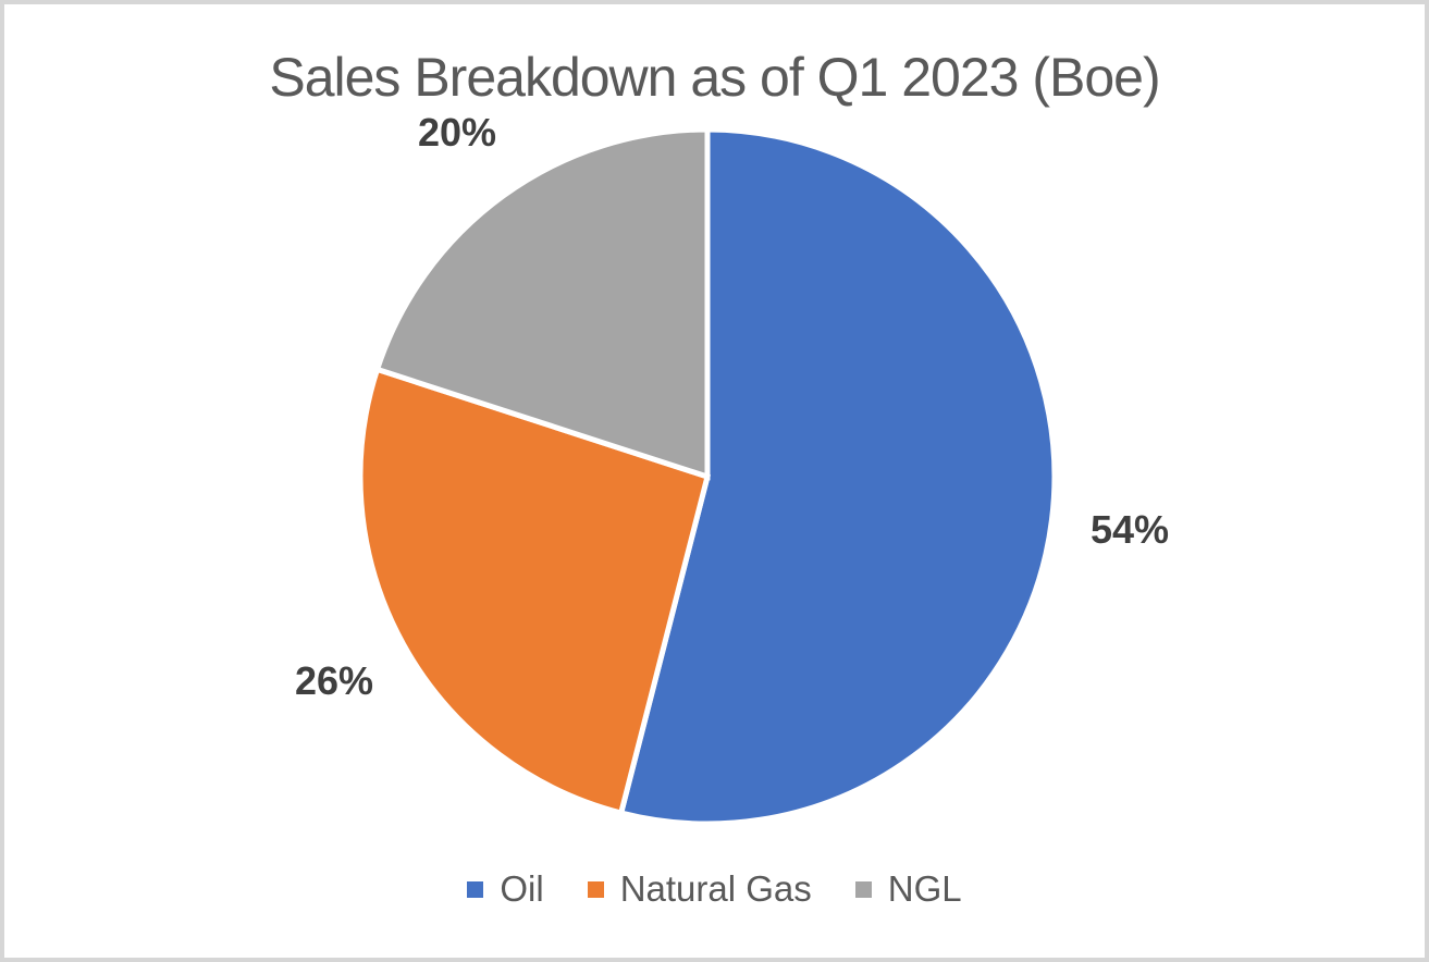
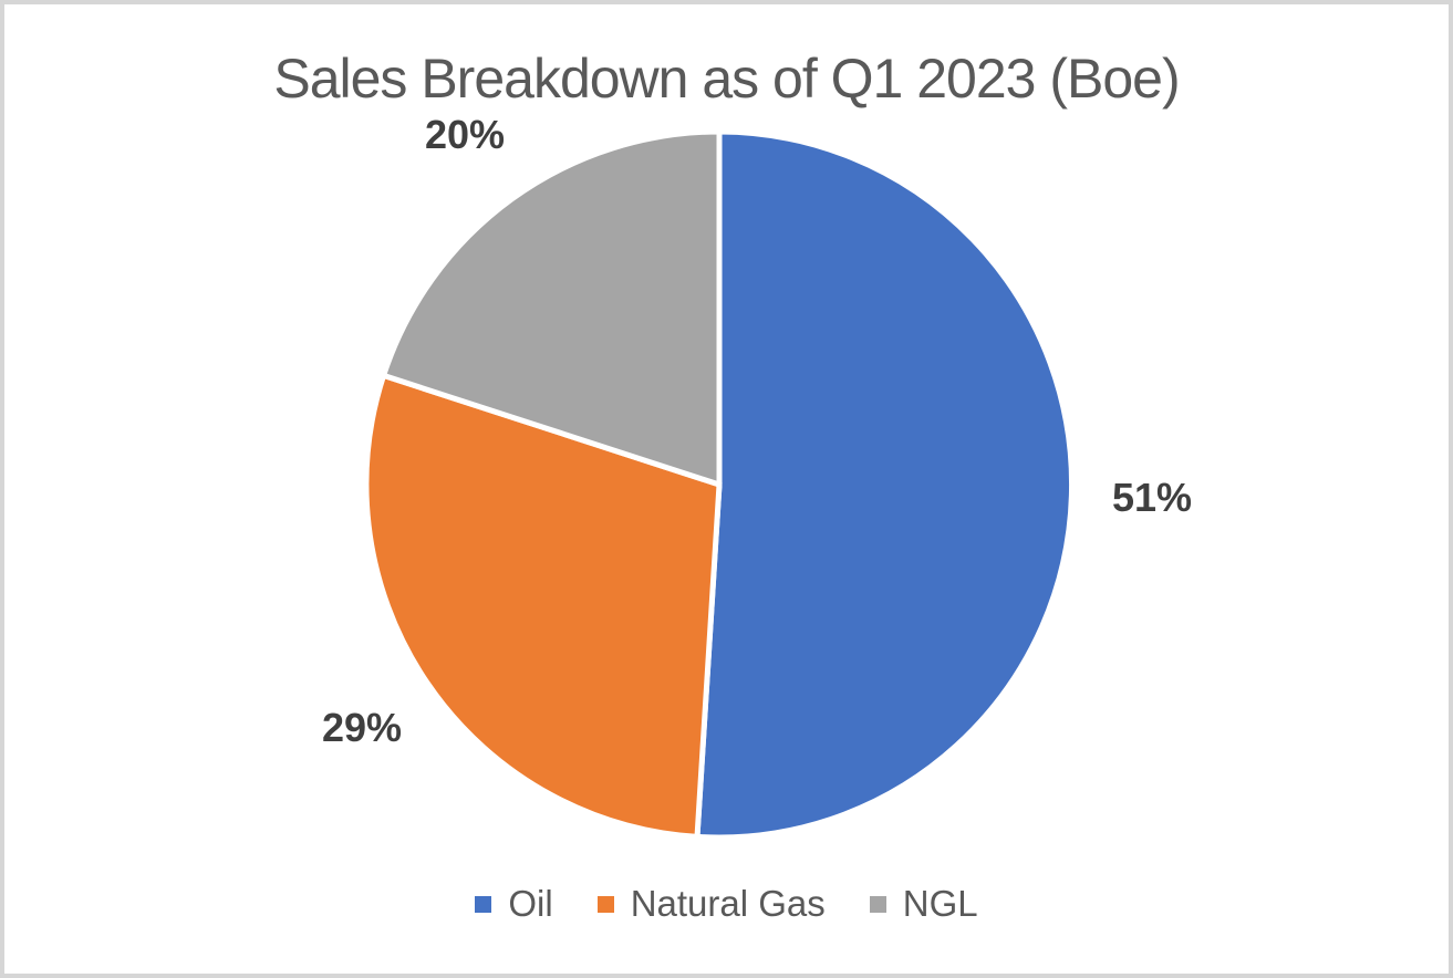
Oil: 54% -> 51%
Natural Gas: 26% -> 29%
